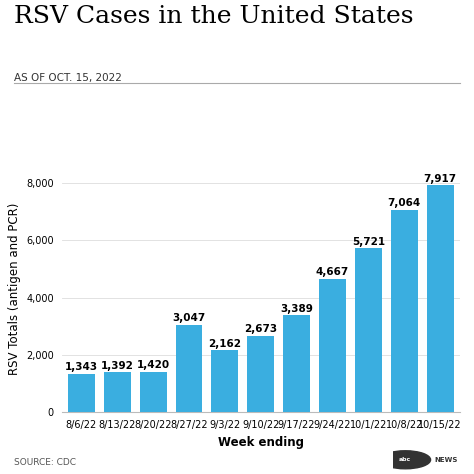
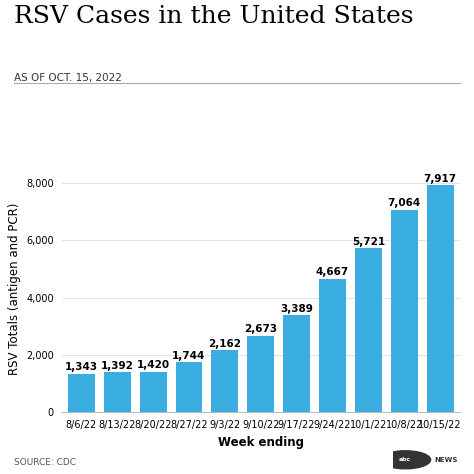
8/27/22: 3,047 -> 1,744
